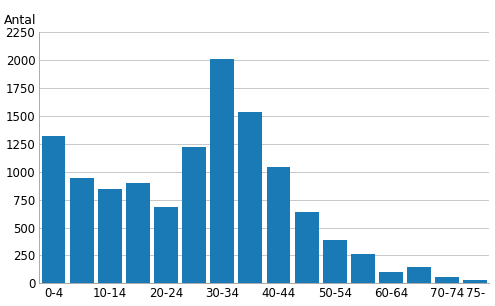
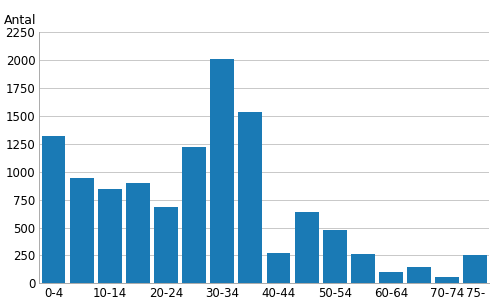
40-44: 1040 -> 270
50-54: 390 -> 480
75-: 30 -> 250
